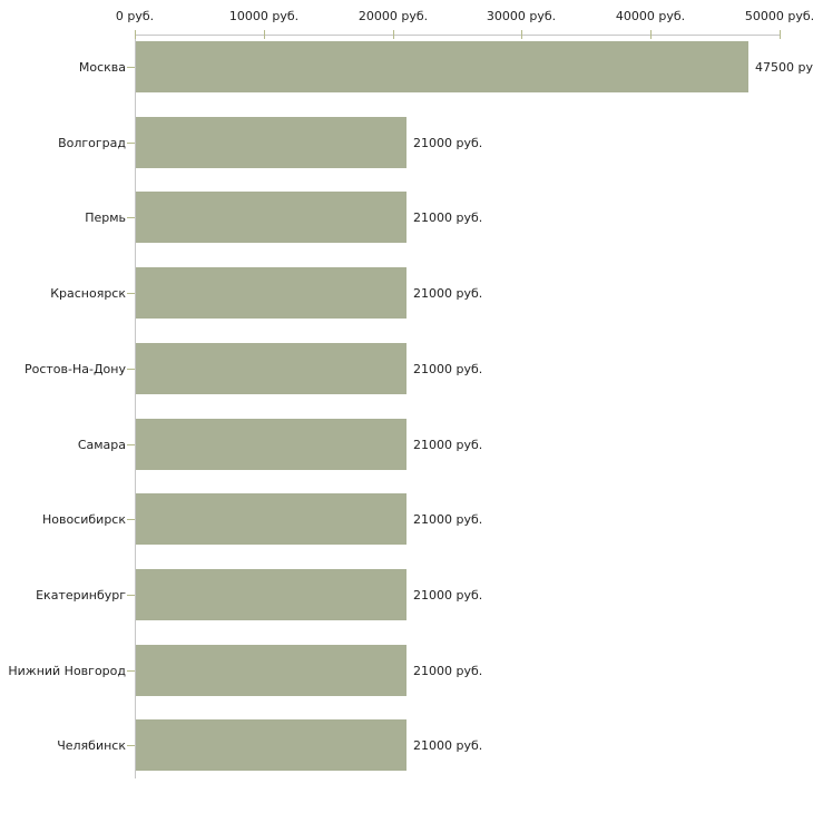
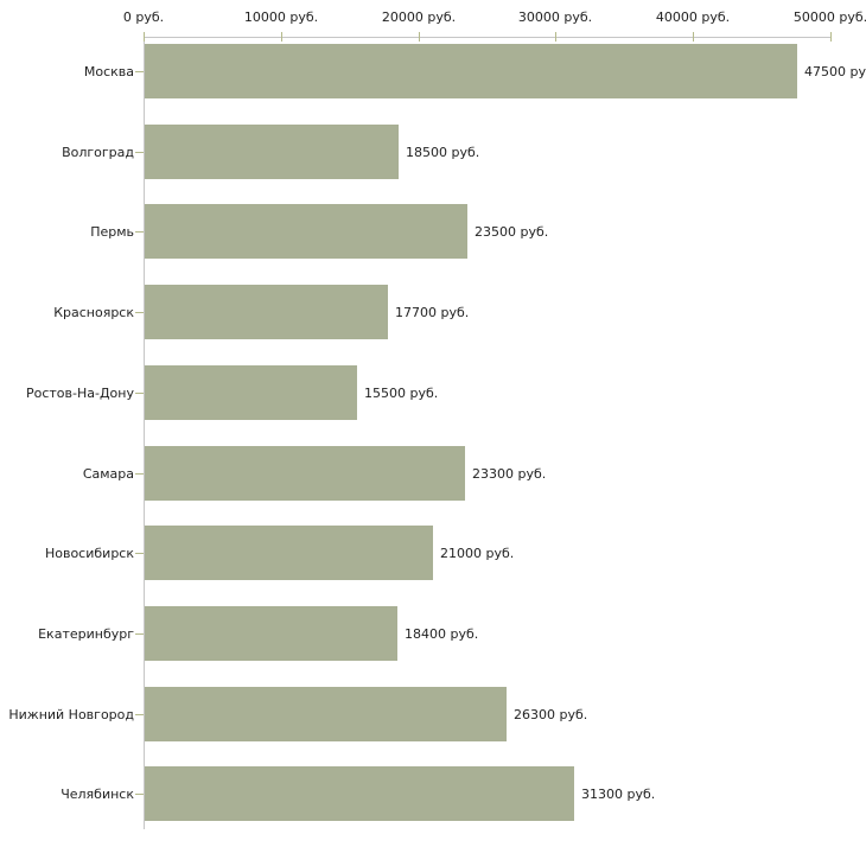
Волгоград: 21000 -> 18500
Пермь: 21000 -> 23500
Красноярск: 21000 -> 17700
Ростов-На-Дону: 21000 -> 15500
Самара: 21000 -> 23300
Екатеринбург: 21000 -> 18400
Нижний Новгород: 21000 -> 26300
Челябинск: 21000 -> 31300
